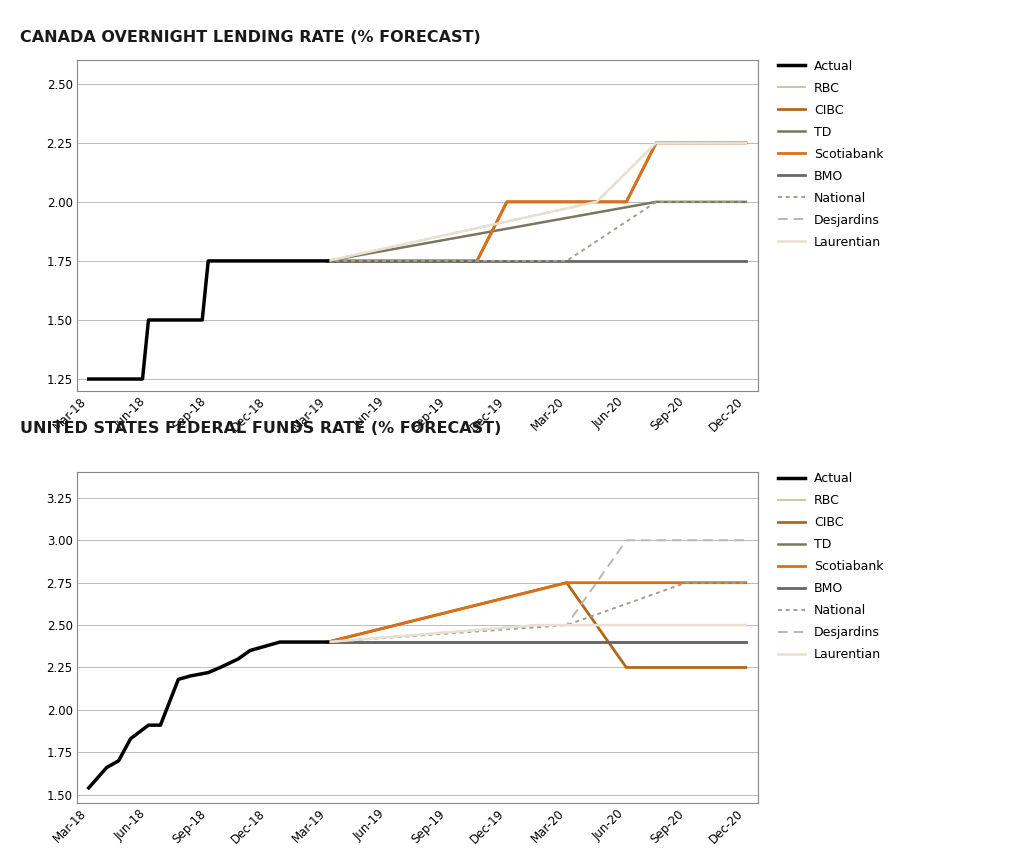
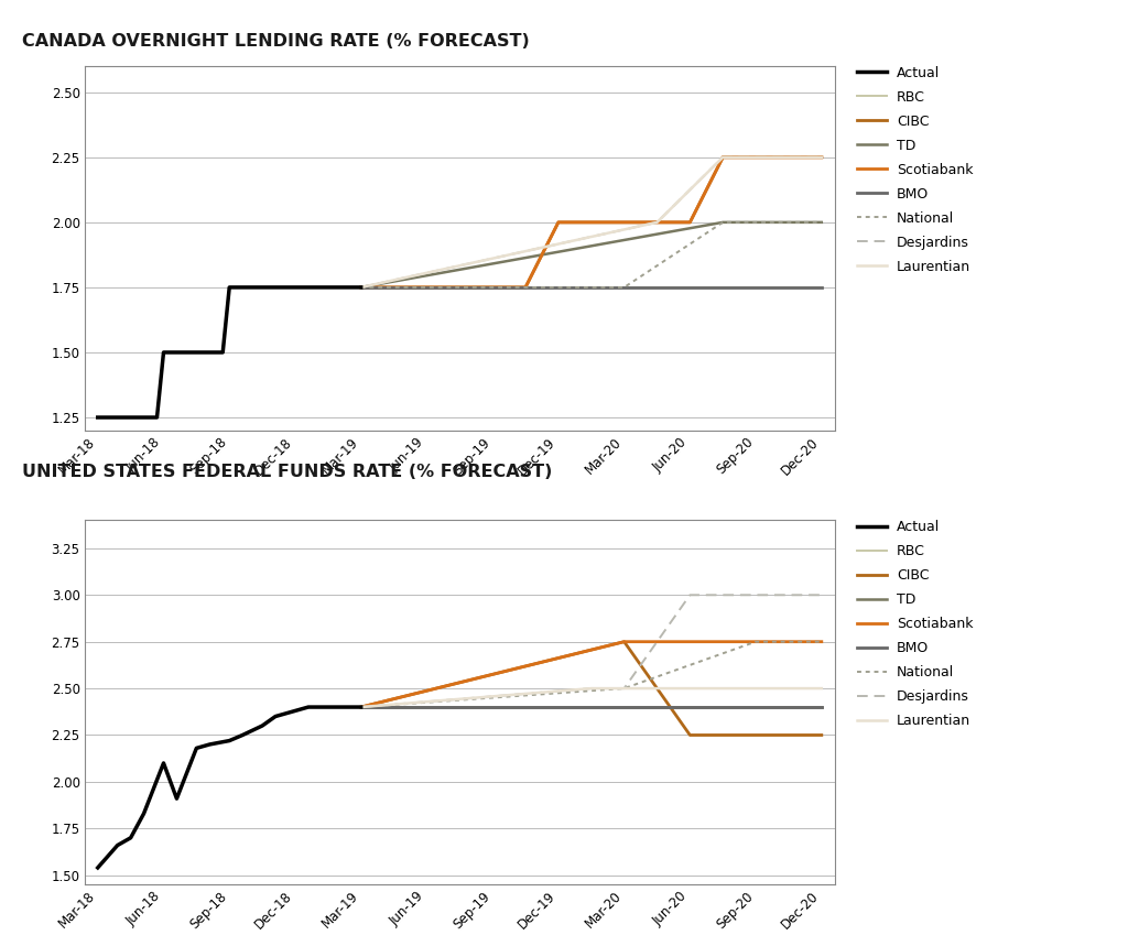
Actual/Jun-18: 1.91 -> 2.10
